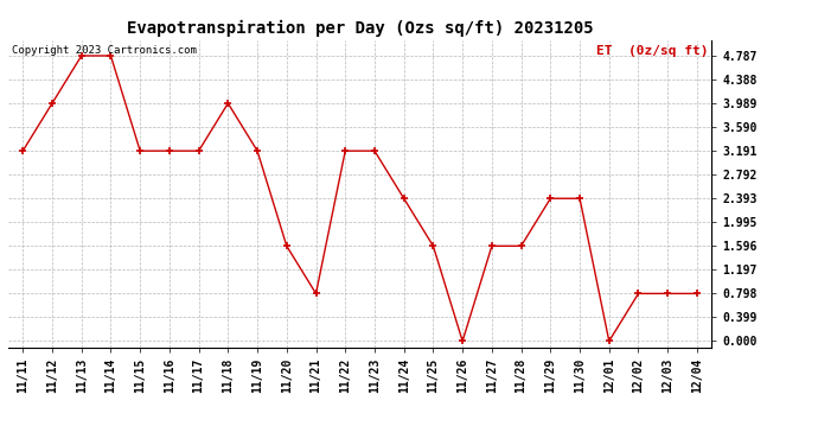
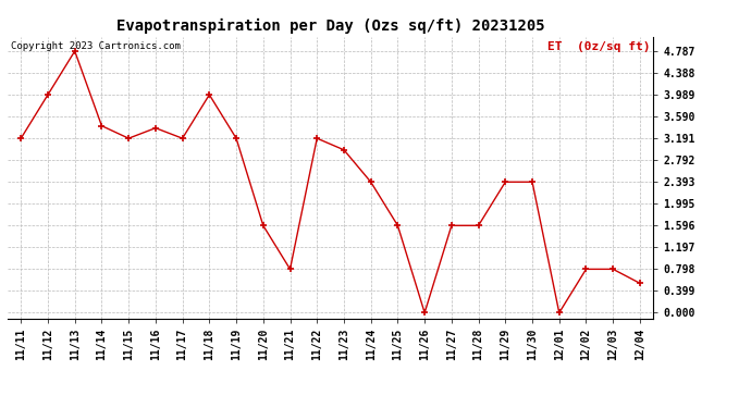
11/14: 4.79 -> 3.42
11/16: 3.19 -> 3.38
11/23: 3.19 -> 2.98
12/04: 0.80 -> 0.54
